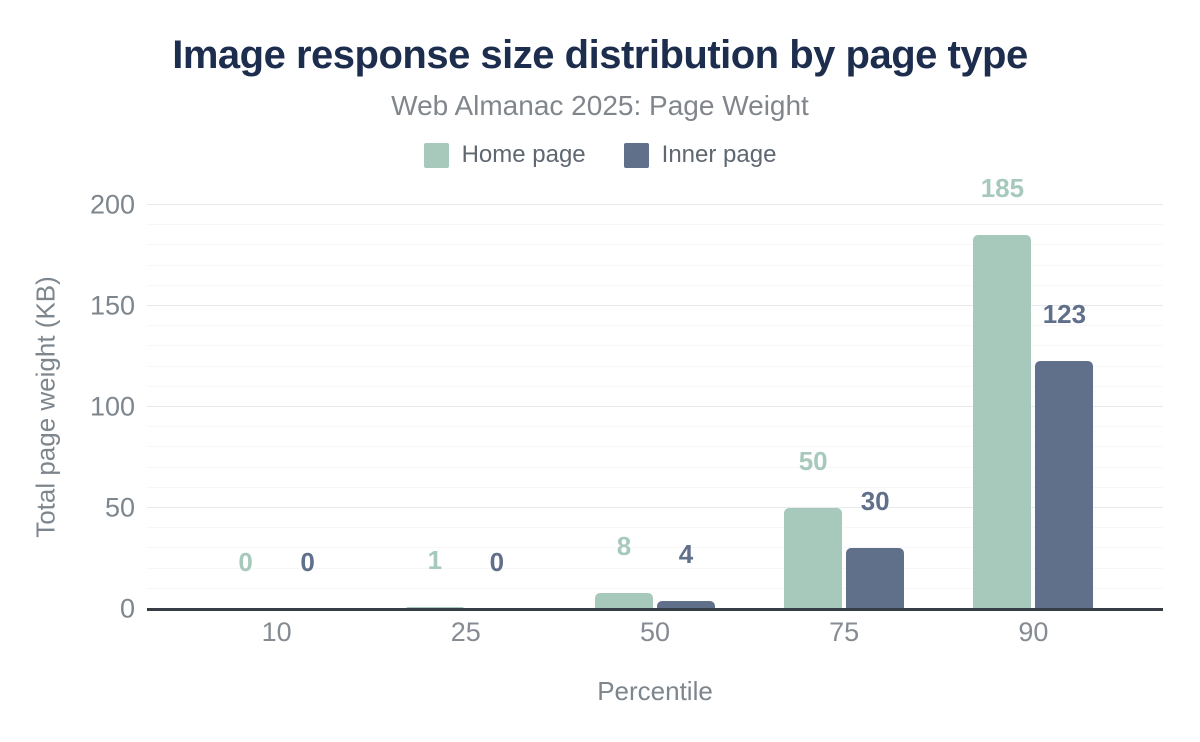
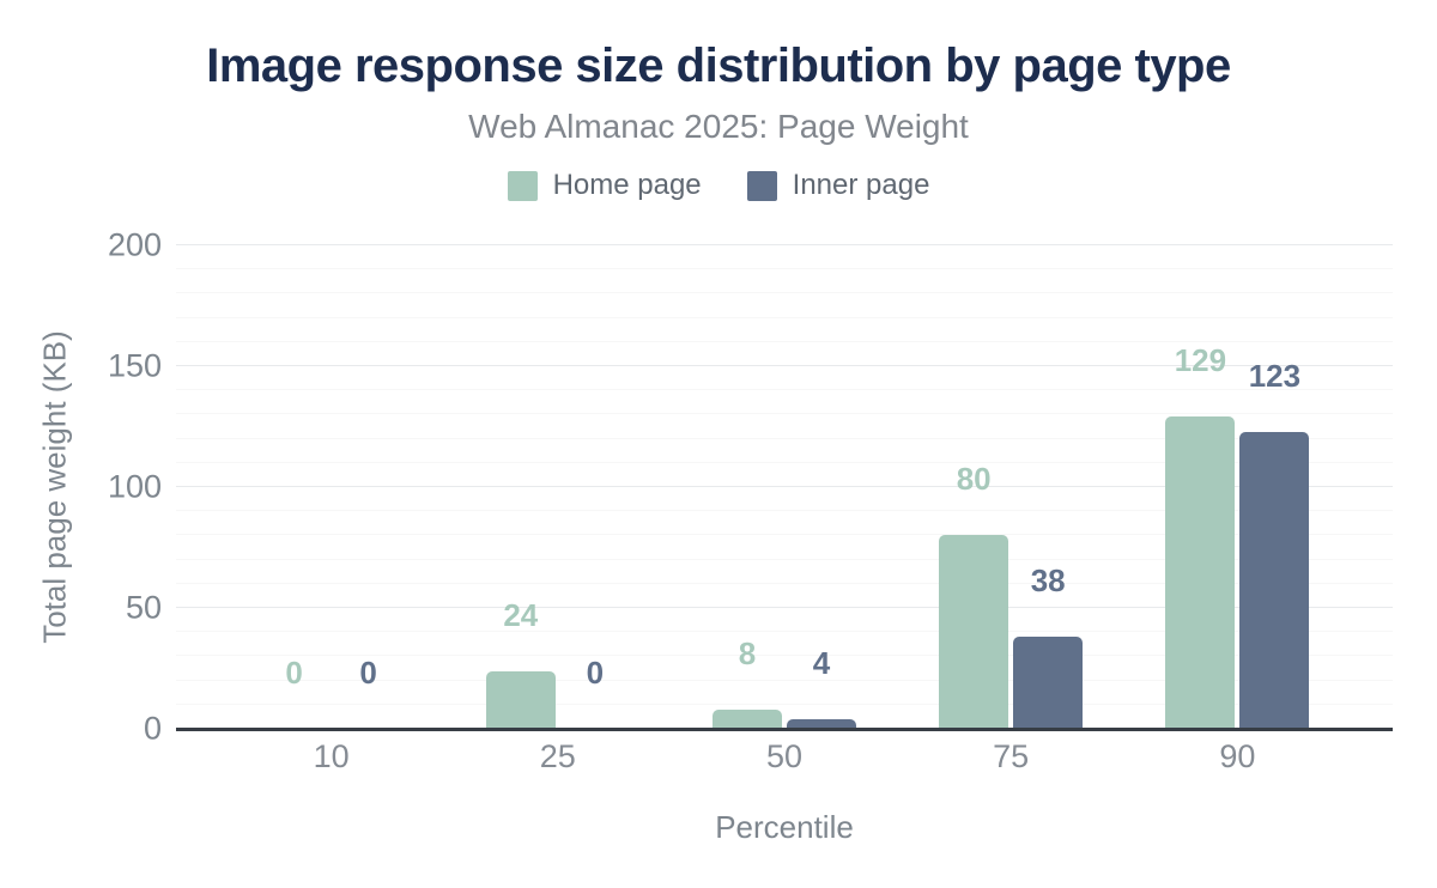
Home page/25: 1 -> 24
Home page/75: 50 -> 80
Inner page/75: 30 -> 38
Home page/90: 185 -> 129
